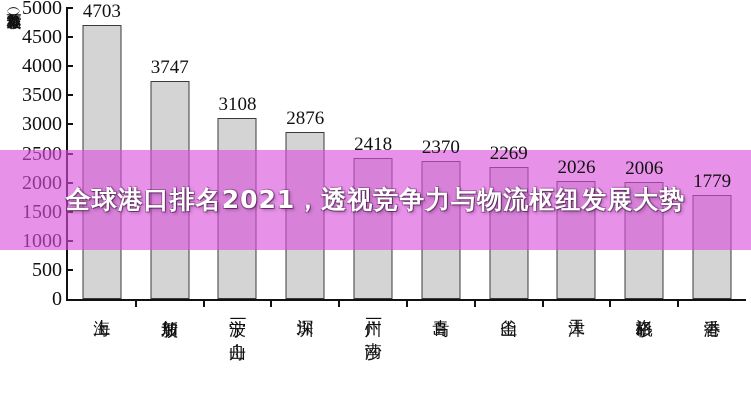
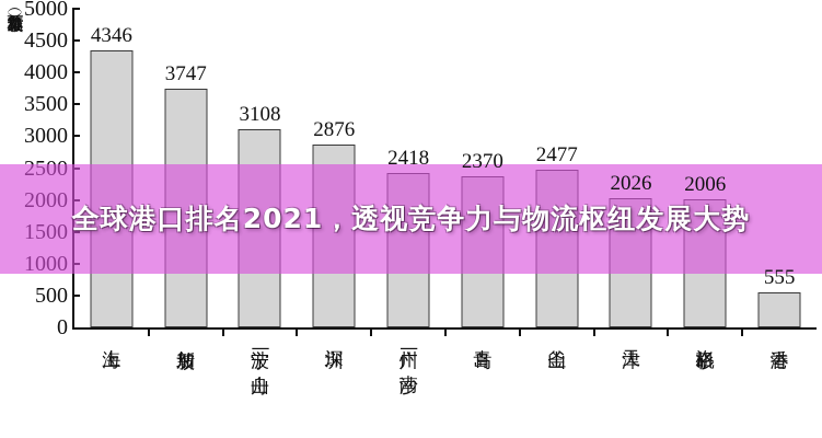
上海: 4703 -> 4346
釜山: 2269 -> 2477
香港: 1779 -> 555
